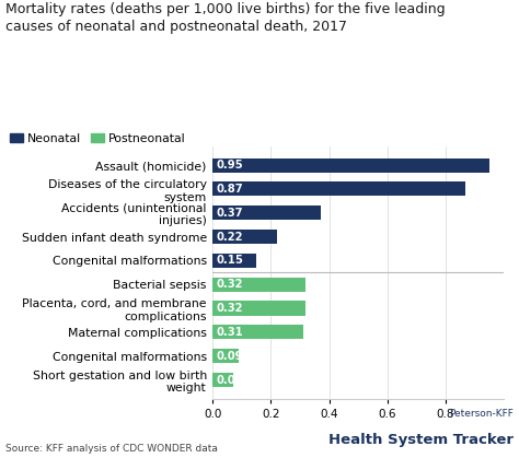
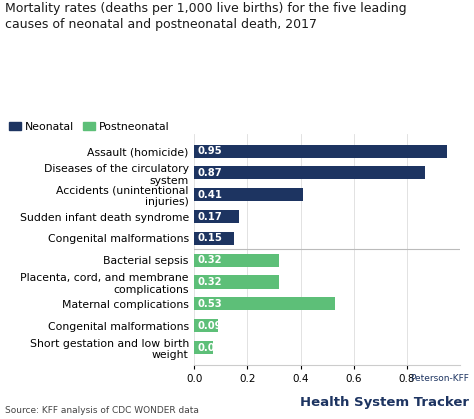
Accidents (unintentional injuries): 0.37 -> 0.41
Sudden infant death syndrome: 0.22 -> 0.17
Maternal complications: 0.31 -> 0.53
